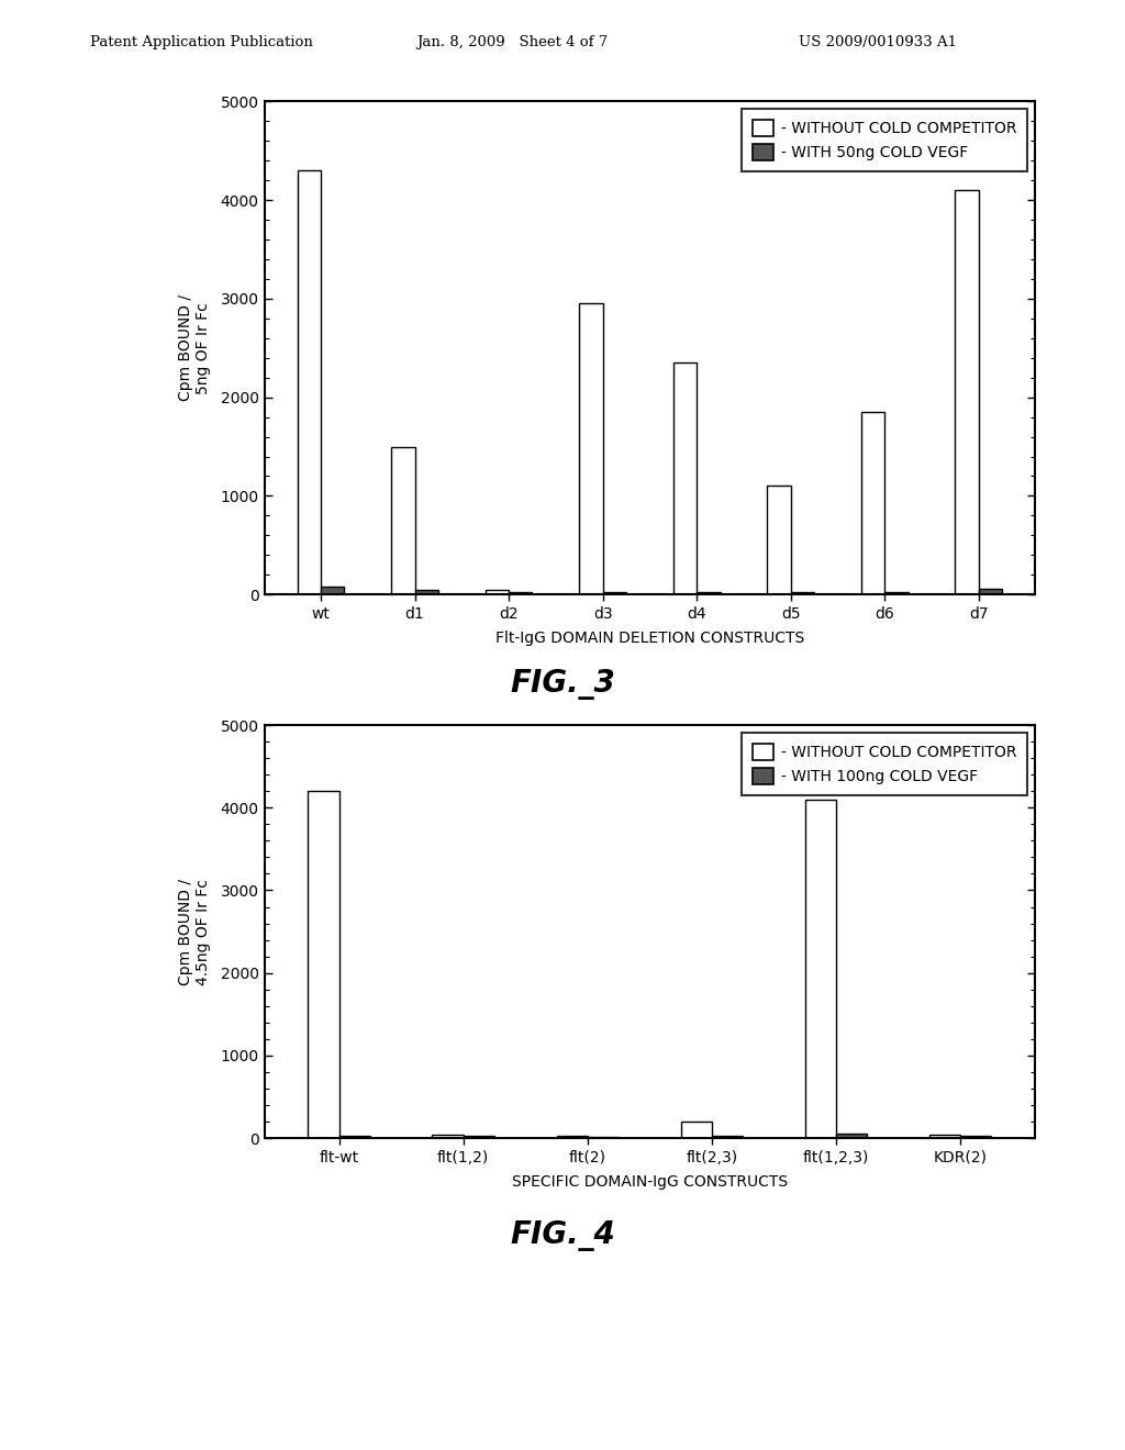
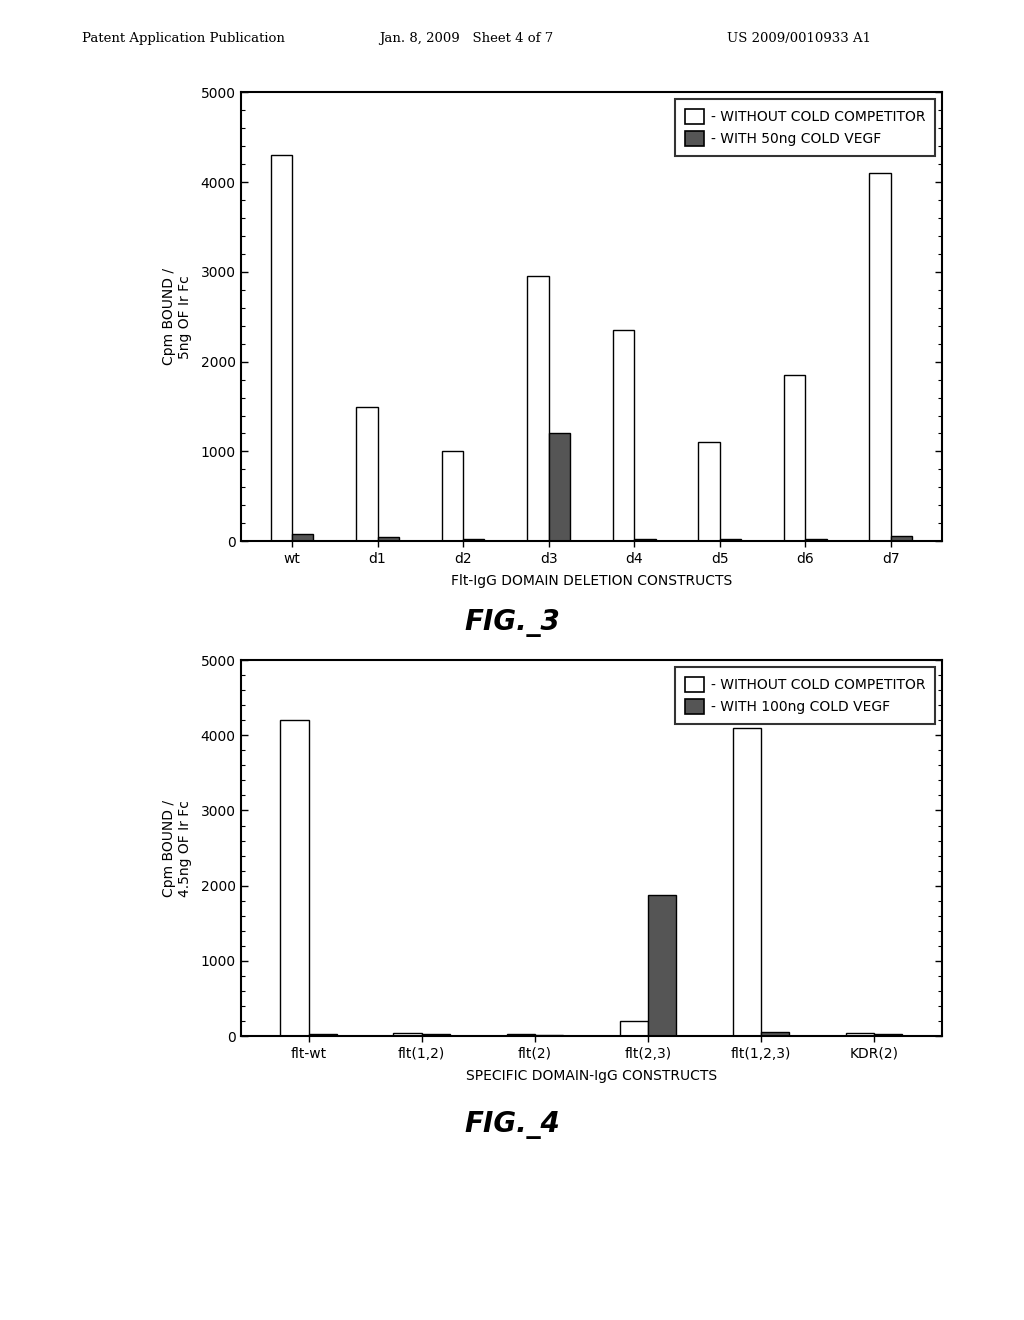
- WITHOUT COLD COMPETITOR/d2: 50 -> 1000
- WITH 50ng COLD VEGF/d3: 30 -> 1200
- WITH 100ng COLD VEGF/flt(2,3): 30 -> 1880
